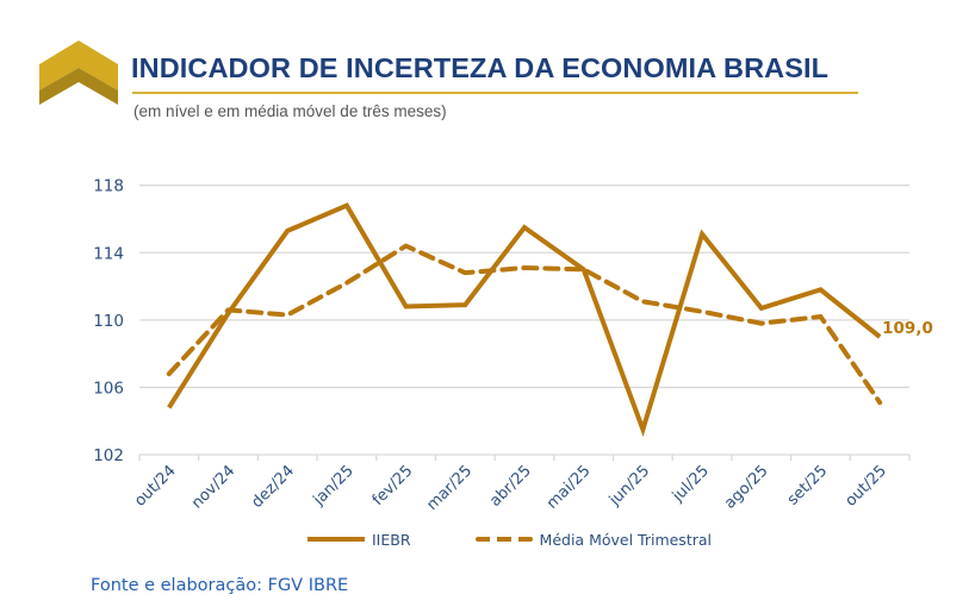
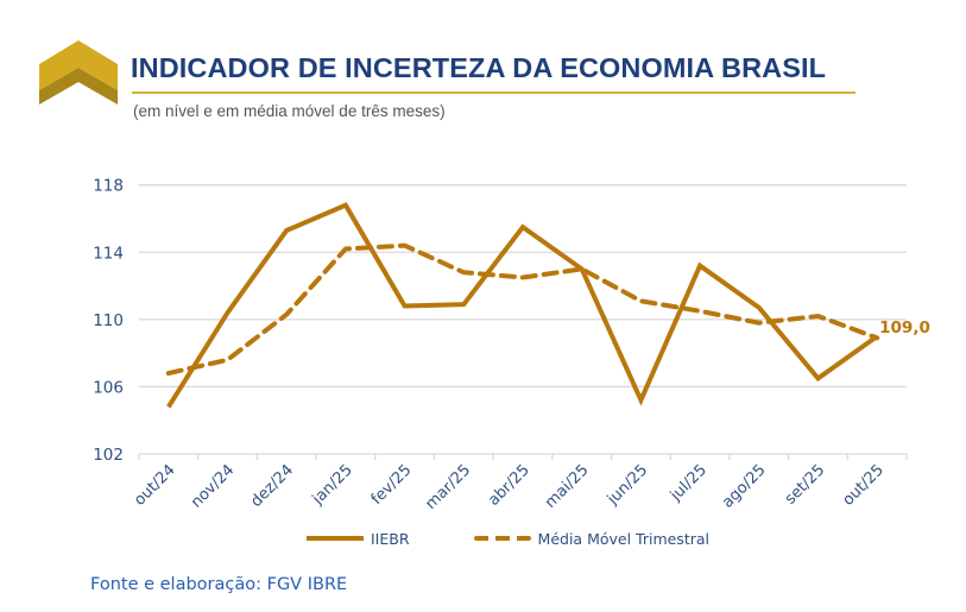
Média Móvel Trimestral/nov/24: 110.6 -> 107.6
Média Móvel Trimestral/jan/25: 112.2 -> 114.2
Média Móvel Trimestral/abr/25: 113.1 -> 112.5
IIEBR/jun/25: 103.5 -> 105.2
IIEBR/jul/25: 115.1 -> 113.2
IIEBR/set/25: 111.8 -> 106.5
Média Móvel Trimestral/out/25: 105.1 -> 108.9
